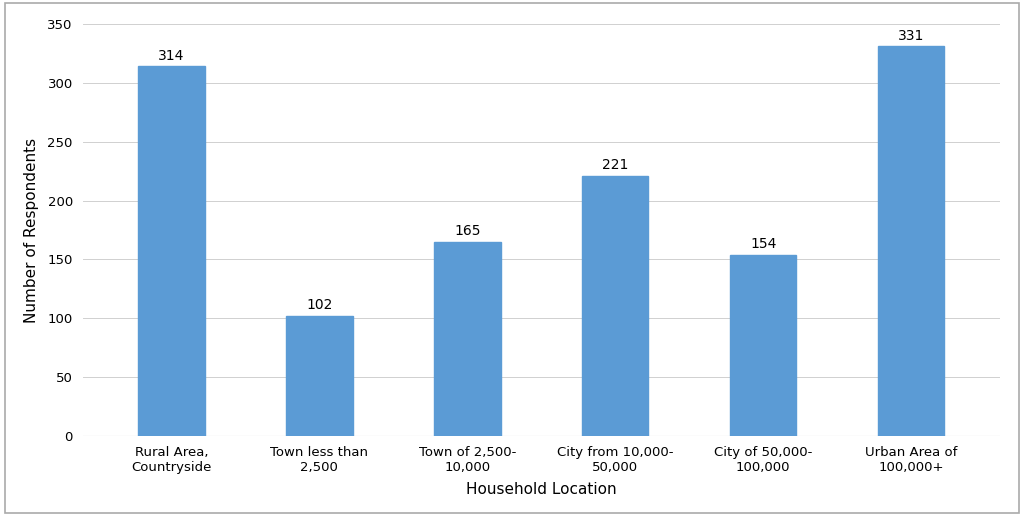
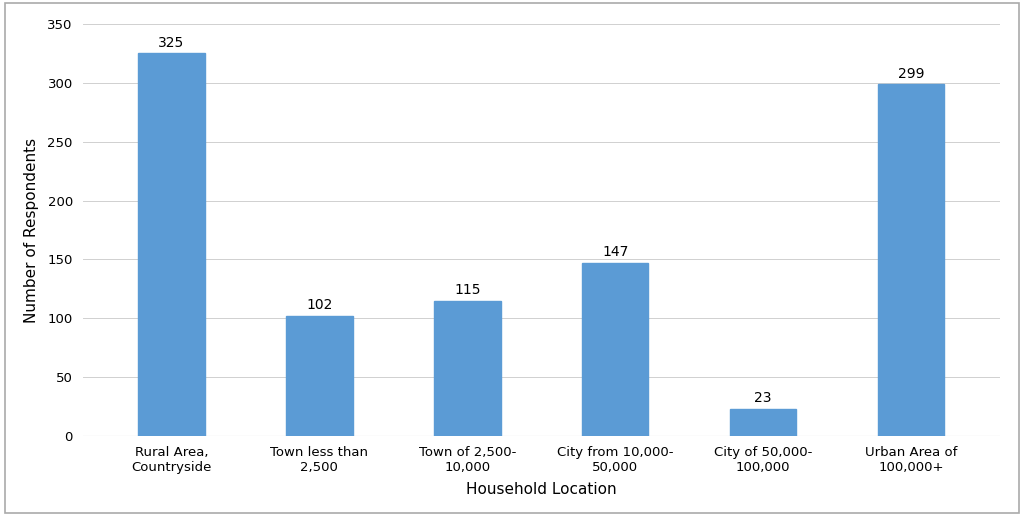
Rural Area, Countryside: 314 -> 325
Town of 2,500- 10,000: 165 -> 115
City from 10,000- 50,000: 221 -> 147
City of 50,000- 100,000: 154 -> 23
Urban Area of 100,000+: 331 -> 299
